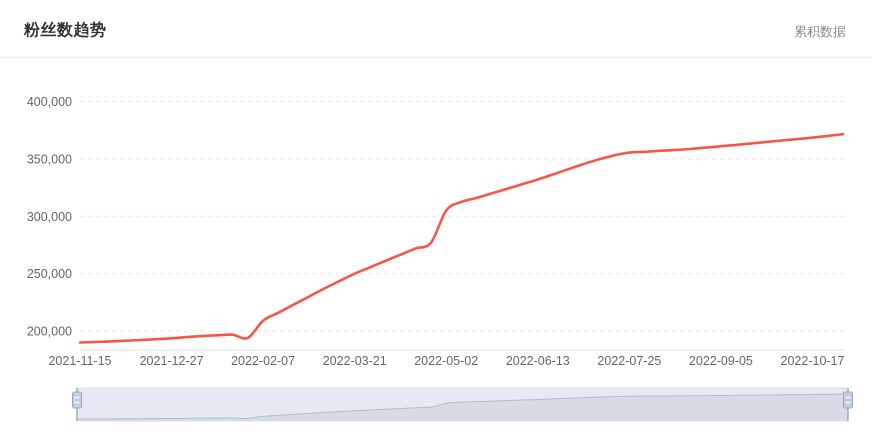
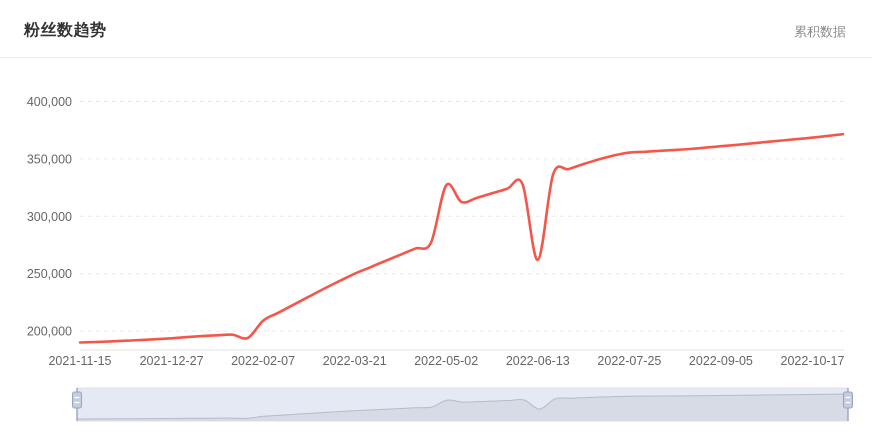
2022-05-02: 305000 -> 327000
2022-06-13: 332000 -> 262000
